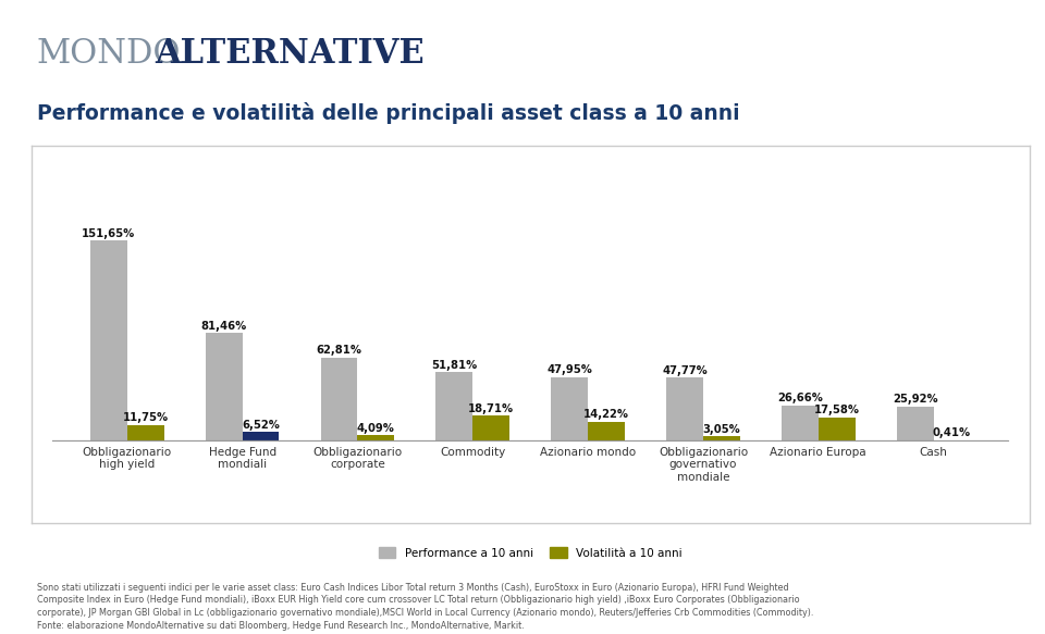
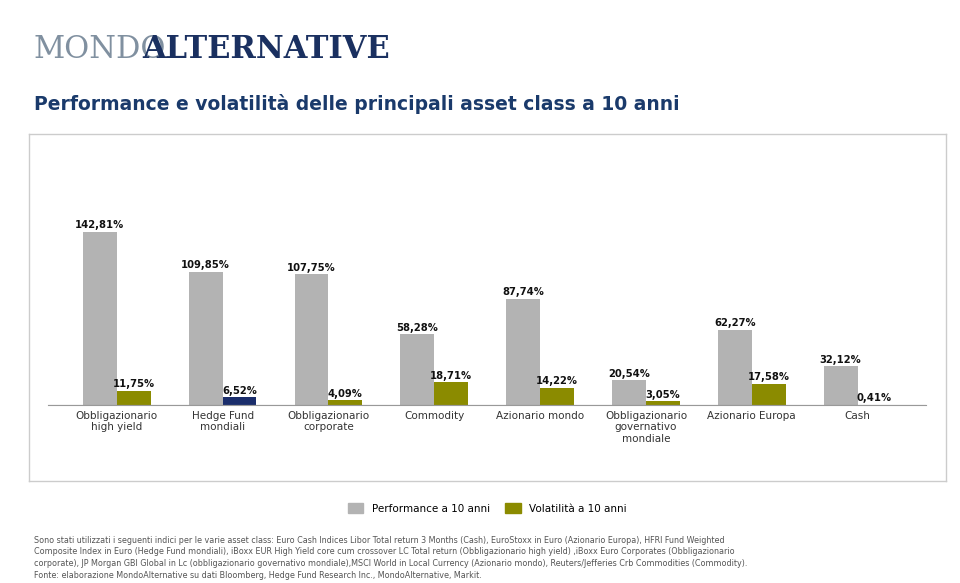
Performance a 10 anni/Obbligazionario high yield: 151,65% -> 142,81%
Performance a 10 anni/Hedge Fund mondiali: 81,46% -> 109,85%
Performance a 10 anni/Obbligazionario corporate: 62,81% -> 107,75%
Performance a 10 anni/Commodity: 51,81% -> 58,28%
Performance a 10 anni/Azionario mondo: 47,95% -> 87,74%
Performance a 10 anni/Obbligazionario governativo mondiale: 47,77% -> 20,54%
Performance a 10 anni/Azionario Europa: 26,66% -> 62,27%
Performance a 10 anni/Cash: 25,92% -> 32,12%
